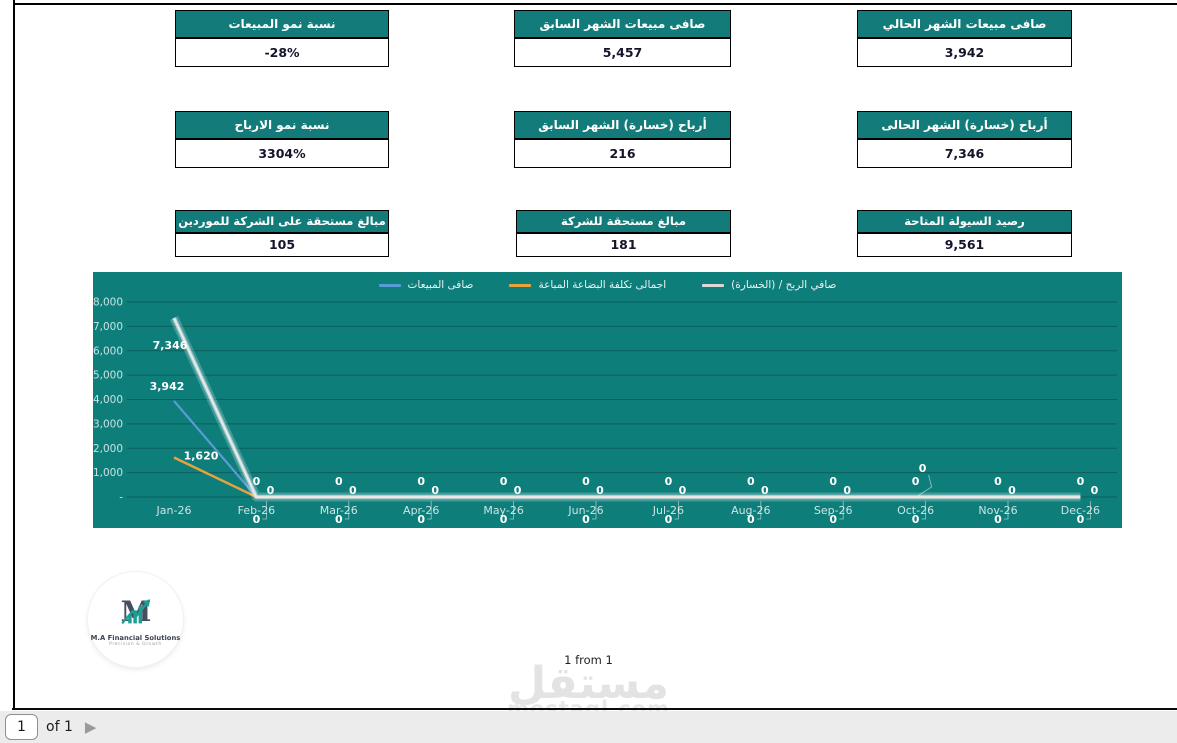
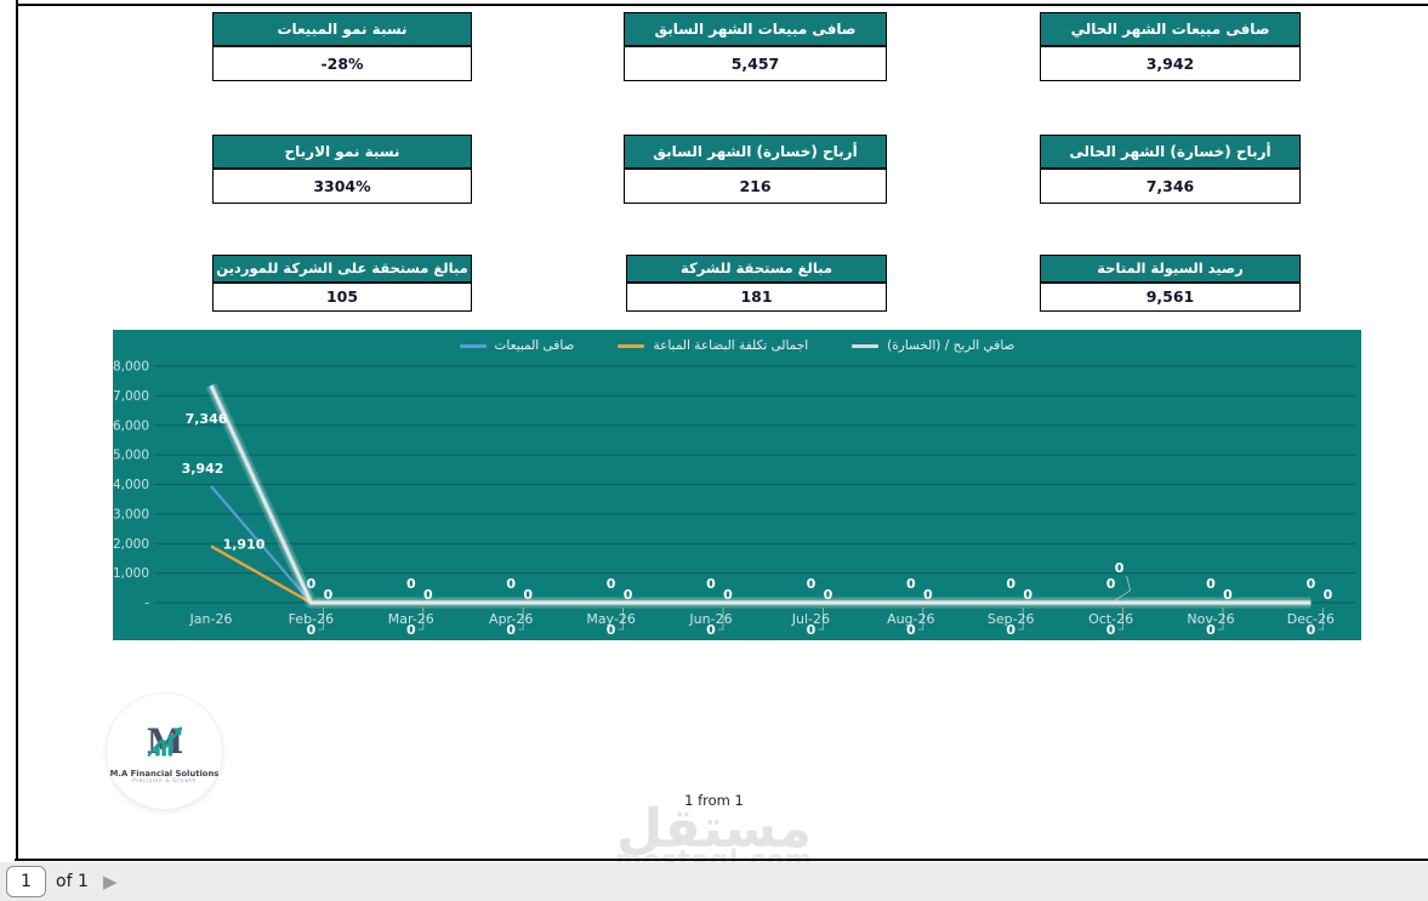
اجمالى تكلفة البضاعة المباعة/Jan-26: 1,620 -> 1,910
